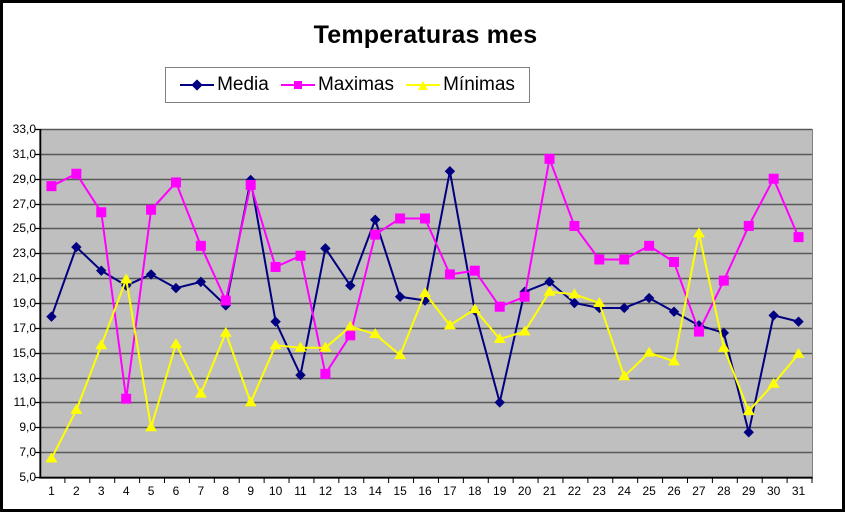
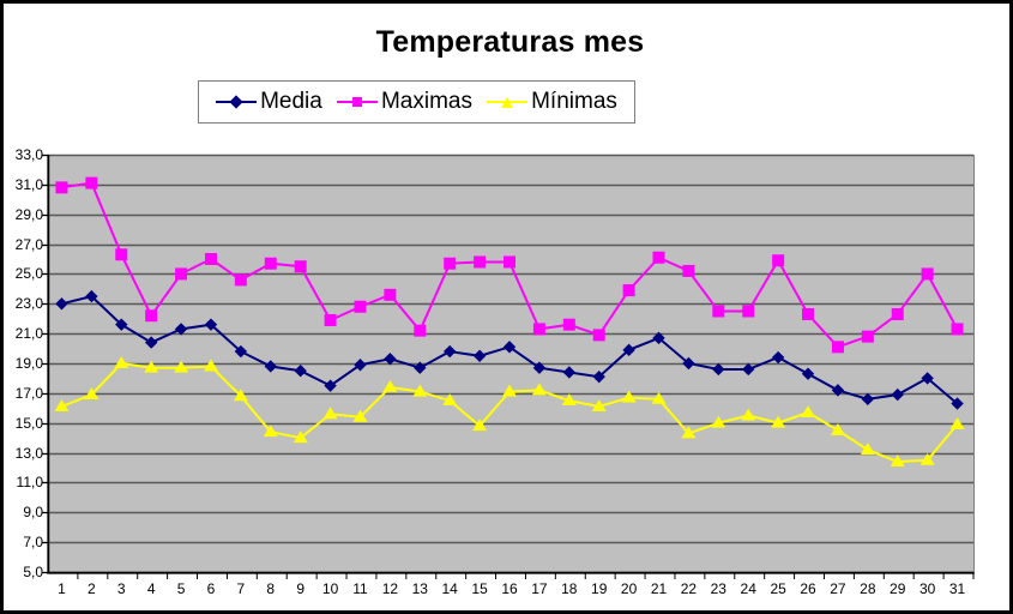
Media/1: 17,9 -> 23,0
Maximas/1: 28,4 -> 30,8
Mínimas/1: 6,5 -> 16,1
Maximas/2: 29,4 -> 31,1
Mínimas/2: 10,4 -> 16,9
Mínimas/3: 15,6 -> 19,0
Maximas/4: 11,3 -> 22,2
Mínimas/4: 20,9 -> 18,7
Maximas/5: 26,5 -> 25,0
Mínimas/5: 9,0 -> 18,7
Media/6: 20,2 -> 21,6
Maximas/6: 28,7 -> 26,0
Mínimas/6: 15,7 -> 18,8
Media/7: 20,7 -> 19,8
Maximas/7: 23,6 -> 24,6
Mínimas/7: 11,7 -> 16,8
Maximas/8: 19,2 -> 25,7
Mínimas/8: 16,6 -> 14,4
Media/9: 28,9 -> 18,5
Maximas/9: 28,5 -> 25,5
Mínimas/9: 11,0 -> 14,0
Media/11: 13,2 -> 18,9
Media/12: 23,4 -> 19,3
Maximas/12: 13,3 -> 23,6
Mínimas/12: 15,4 -> 17,4
Media/13: 20,4 -> 18,7
Maximas/13: 16,4 -> 21,2
Media/14: 25,7 -> 19,8
Maximas/14: 24,5 -> 25,7
Media/16: 19,2 -> 20,1
Mínimas/16: 19,8 -> 17,1
Media/17: 29,6 -> 18,7
Mínimas/18: 18,5 -> 16,5
Media/19: 11,0 -> 18,1
Maximas/19: 18,7 -> 20,9
Maximas/20: 19,5 -> 23,9
Maximas/21: 30,6 -> 26,1
Mínimas/21: 19,9 -> 16,6
Mínimas/22: 19,7 -> 14,3
Mínimas/23: 19,0 -> 15,0
Mínimas/24: 13,1 -> 15,5
Maximas/25: 23,6 -> 25,9
Mínimas/26: 14,3 -> 15,7
Maximas/27: 16,7 -> 20,1
Mínimas/27: 24,6 -> 14,5
Mínimas/28: 15,4 -> 13,2
Media/29: 8,6 -> 16,9
Maximas/29: 25,2 -> 22,3
Mínimas/29: 10,3 -> 12,4
Maximas/30: 29,0 -> 25,0
Media/31: 17,5 -> 16,3
Maximas/31: 24,3 -> 21,3
